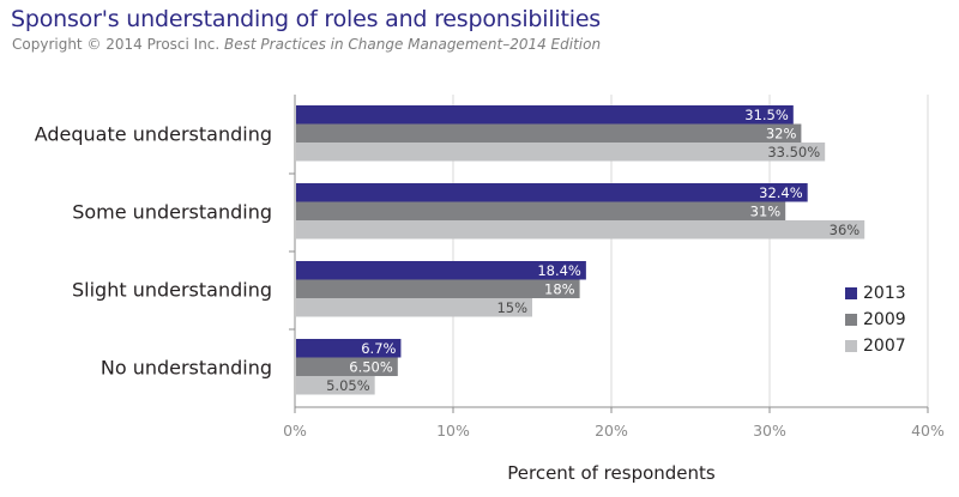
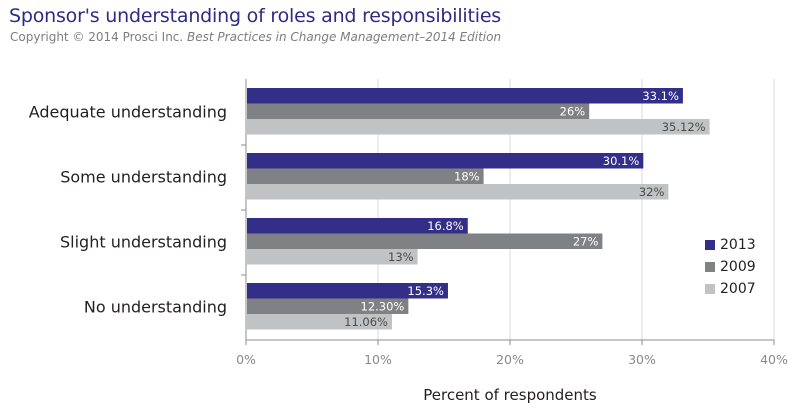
2013/Adequate understanding: 31.5% -> 33.1%
2009/Adequate understanding: 32% -> 26%
2007/Adequate understanding: 33.50% -> 35.12%
2013/Some understanding: 32.4% -> 30.1%
2009/Some understanding: 31% -> 18%
2007/Some understanding: 36% -> 32%
2013/Slight understanding: 18.4% -> 16.8%
2009/Slight understanding: 18% -> 27%
2007/Slight understanding: 15% -> 13%
2013/No understanding: 6.7% -> 15.3%
2009/No understanding: 6.50% -> 12.30%
2007/No understanding: 5.05% -> 11.06%
